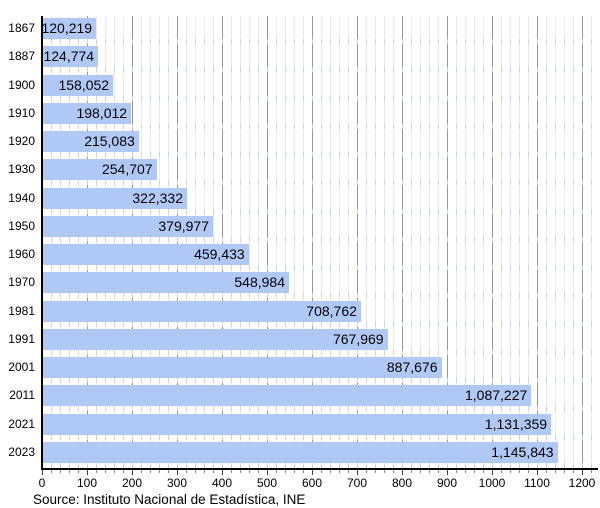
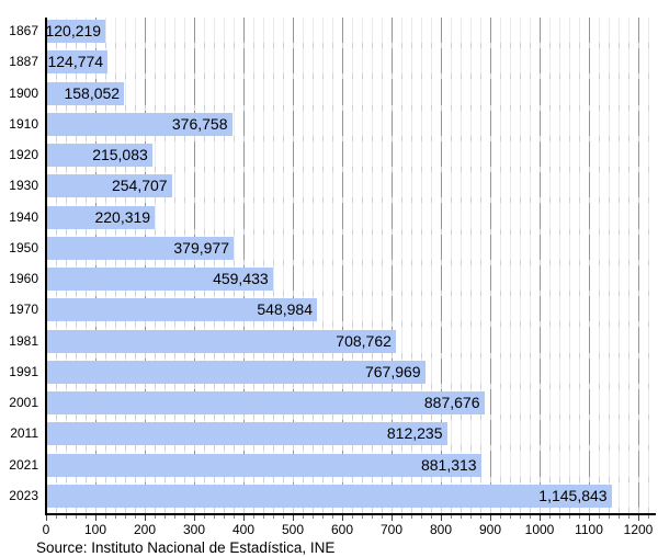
1910: 198,012 -> 376,758
1940: 322,332 -> 220,319
2011: 1,087,227 -> 812,235
2021: 1,131,359 -> 881,313
